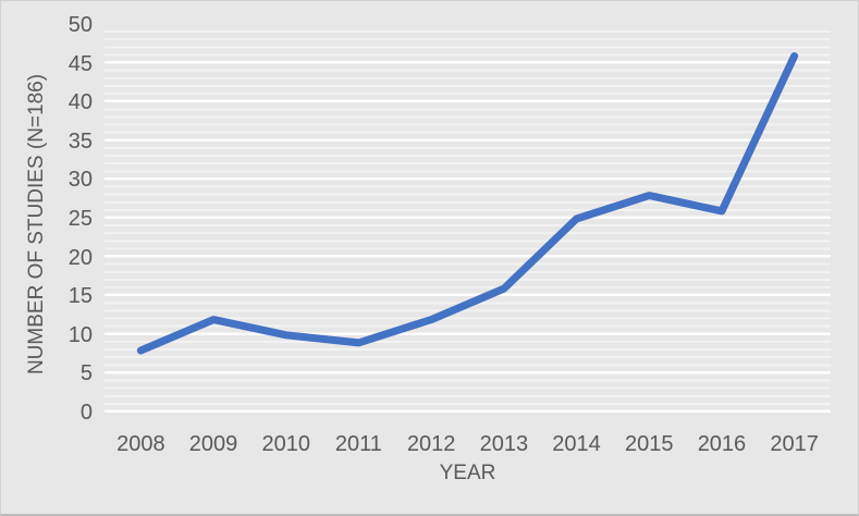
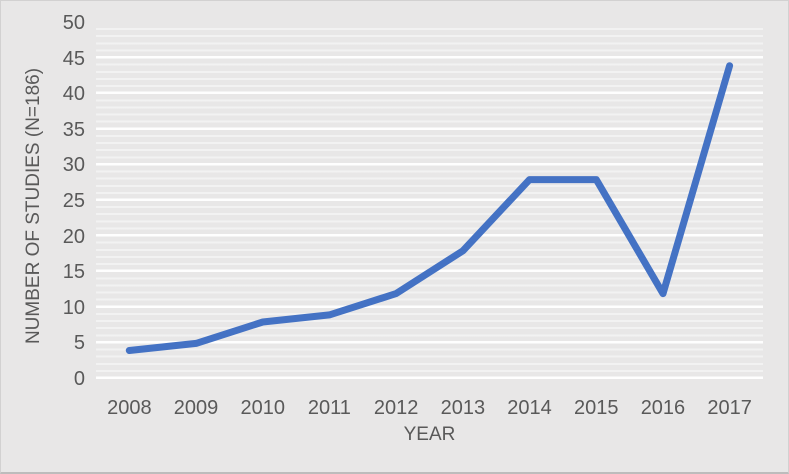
2008: 8 -> 4
2009: 12 -> 5
2010: 10 -> 8
2013: 16 -> 18
2014: 25 -> 28
2016: 26 -> 12
2017: 46 -> 44
